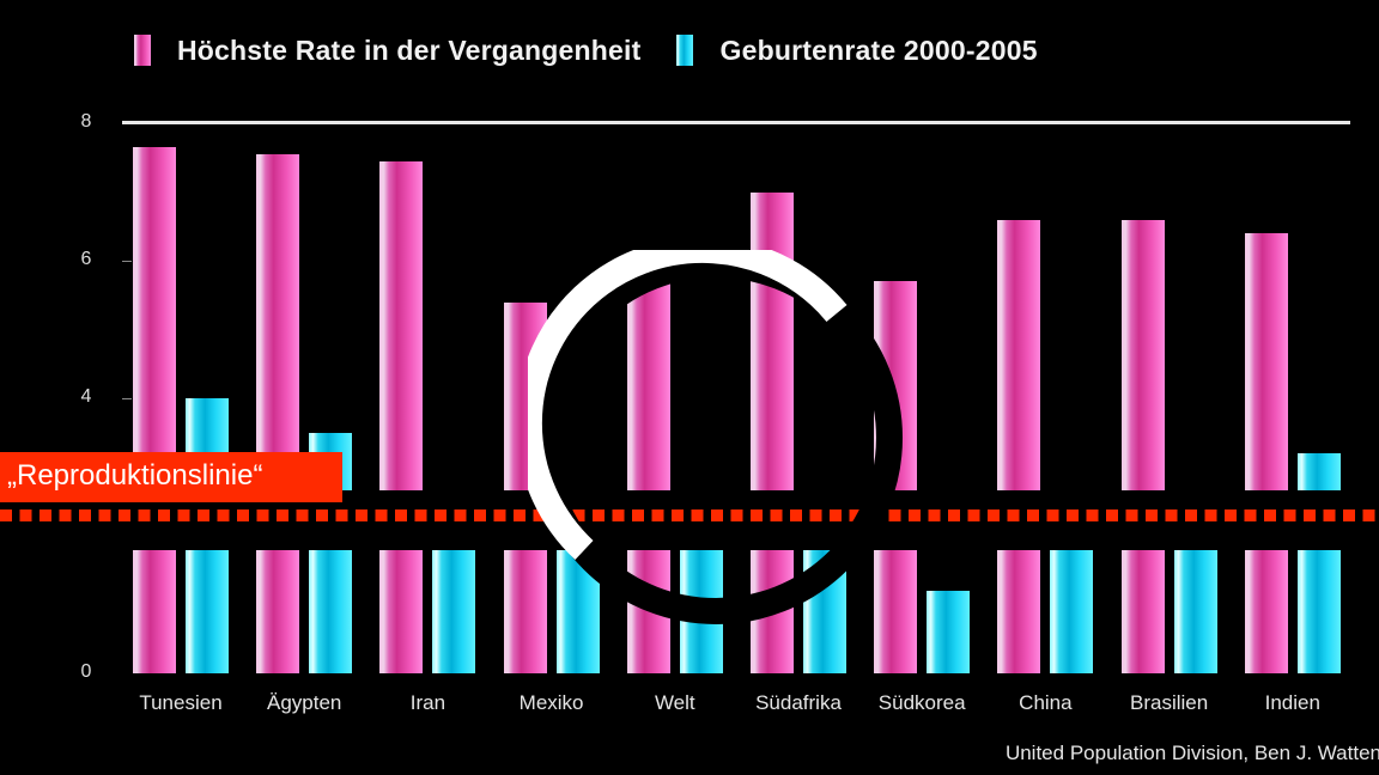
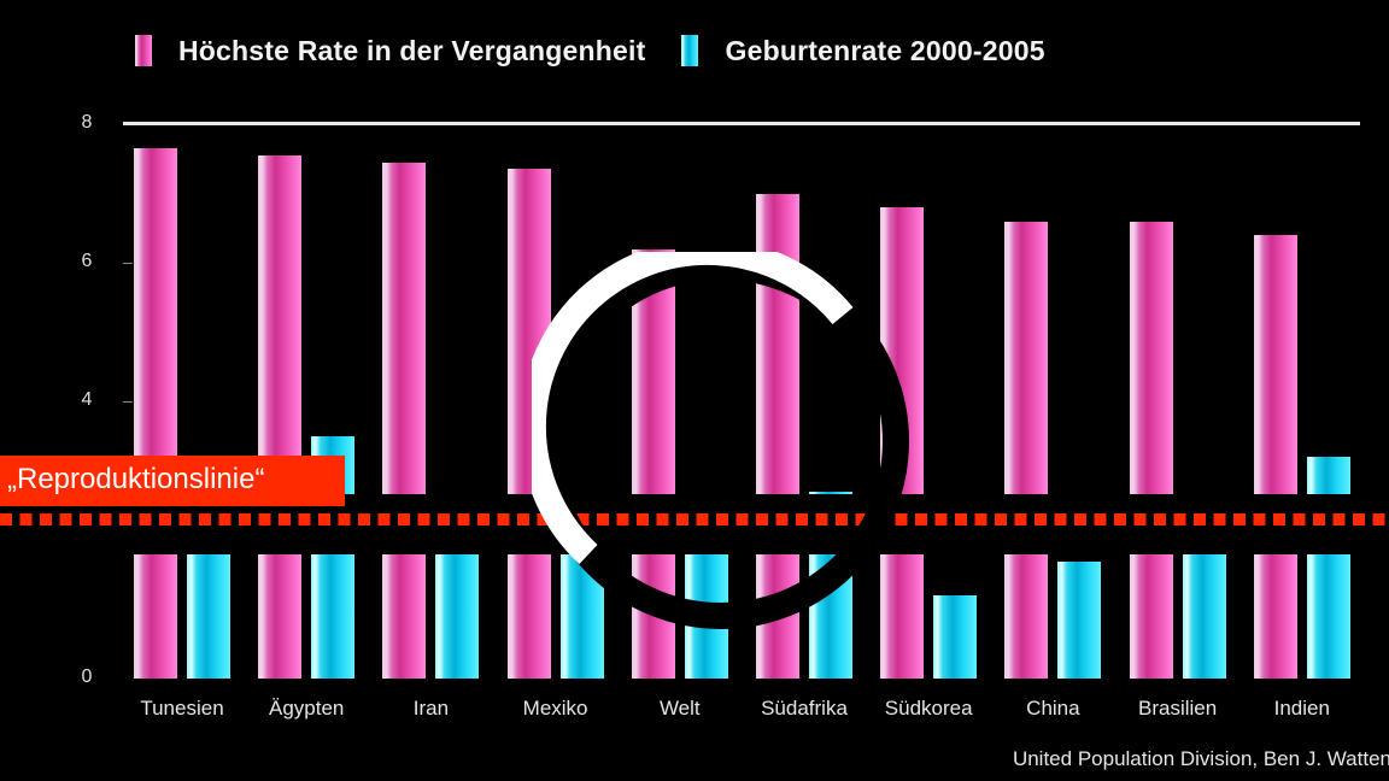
Geburtenrate 2000-2005/Tunesien: 4.0 -> 2.0
Höchste Rate in der Vergangenheit/Mexiko: 5.4 -> 7.3
Höchste Rate in der Vergangenheit/Welt: 5.7 -> 6.2
Geburtenrate 2000-2005/Südafrika: 2.0 -> 2.7
Höchste Rate in der Vergangenheit/Südkorea: 5.7 -> 6.8
Geburtenrate 2000-2005/China: 2.0 -> 1.7
